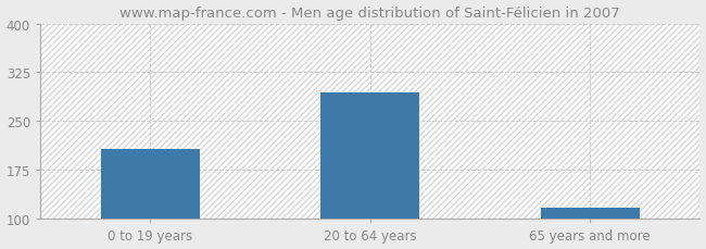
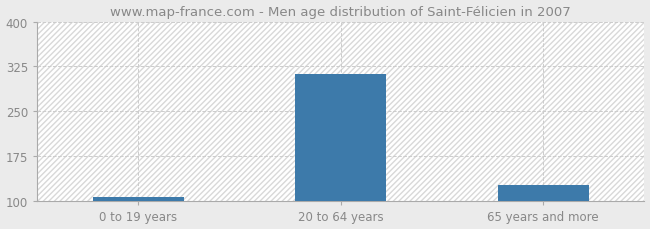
0 to 19 years: 208 -> 108
20 to 64 years: 294 -> 313
65 years and more: 118 -> 128
